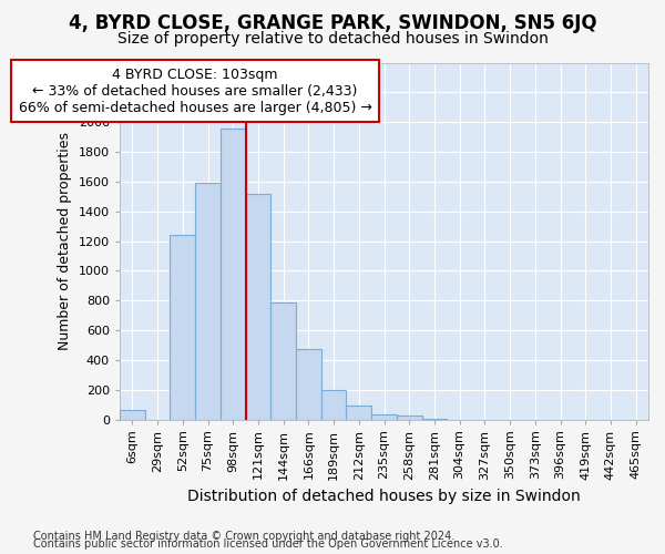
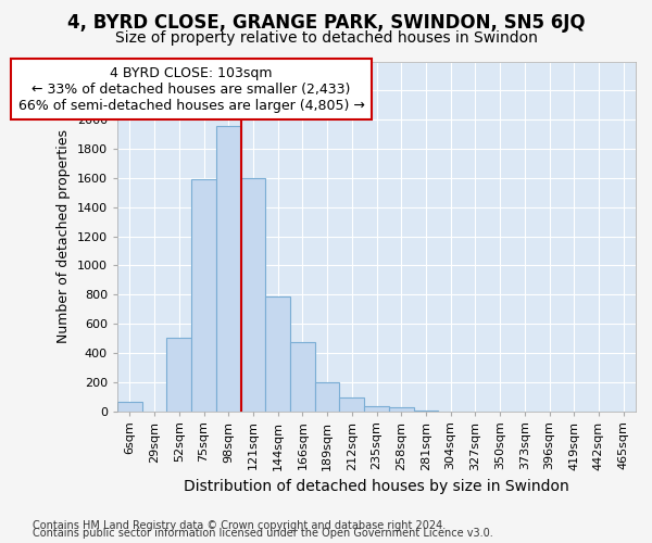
52sqm: 1240 -> 500
121sqm: 1520 -> 1600
